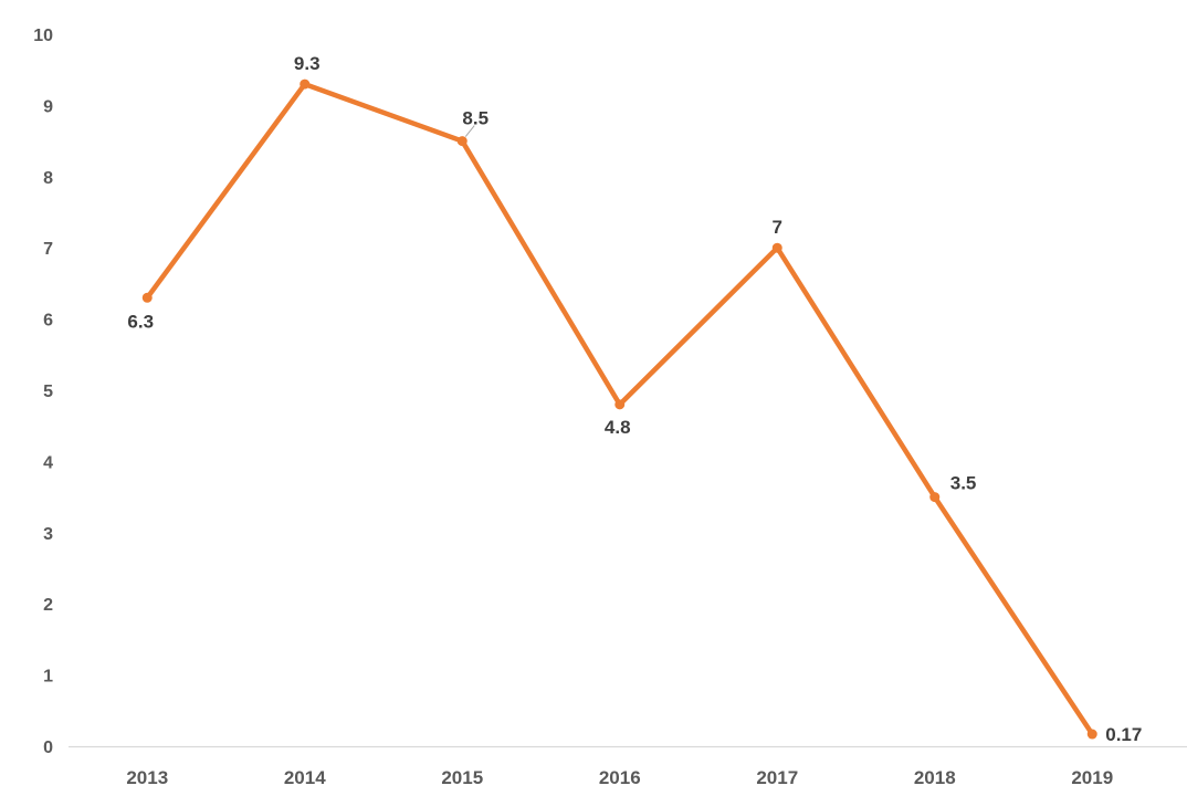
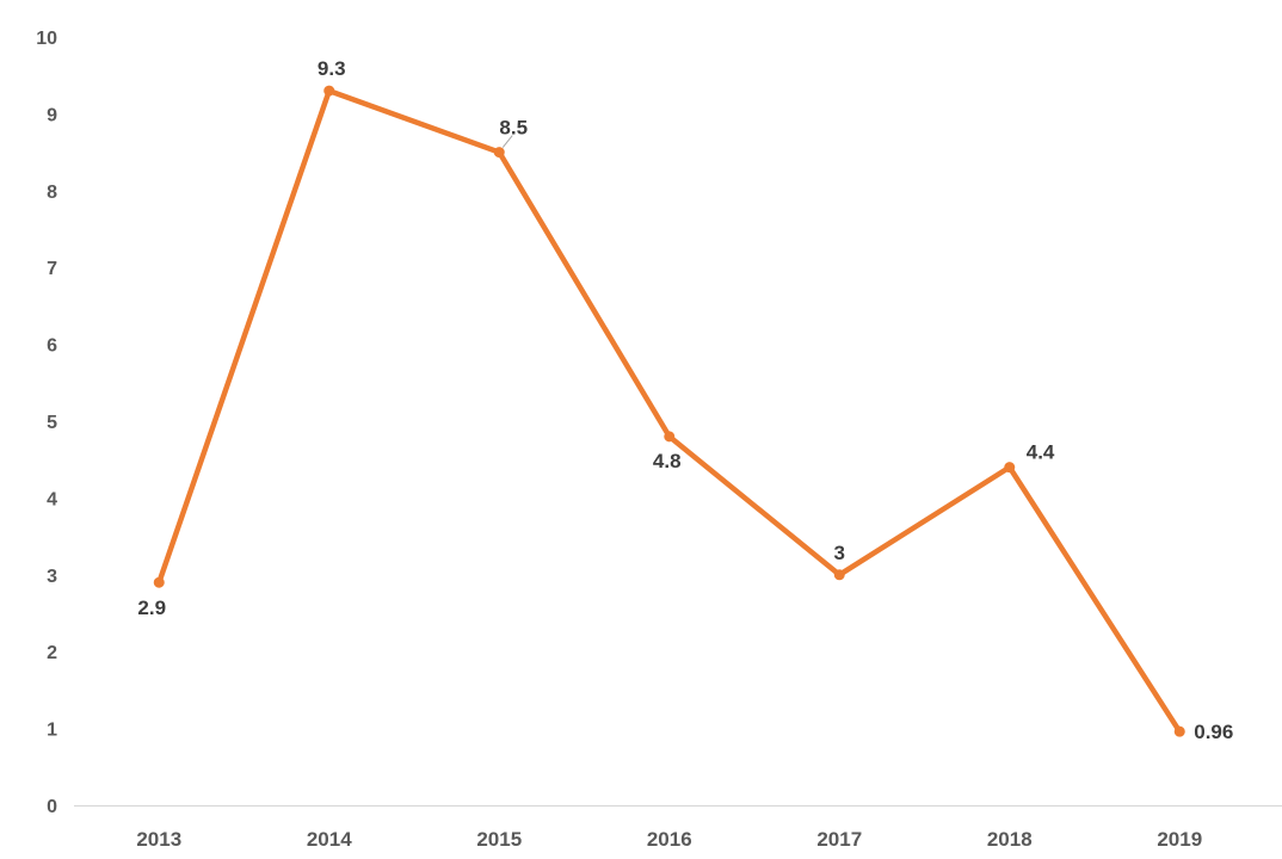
2013: 6.3 -> 2.9
2017: 7 -> 3
2018: 3.5 -> 4.4
2019: 0.17 -> 0.96
